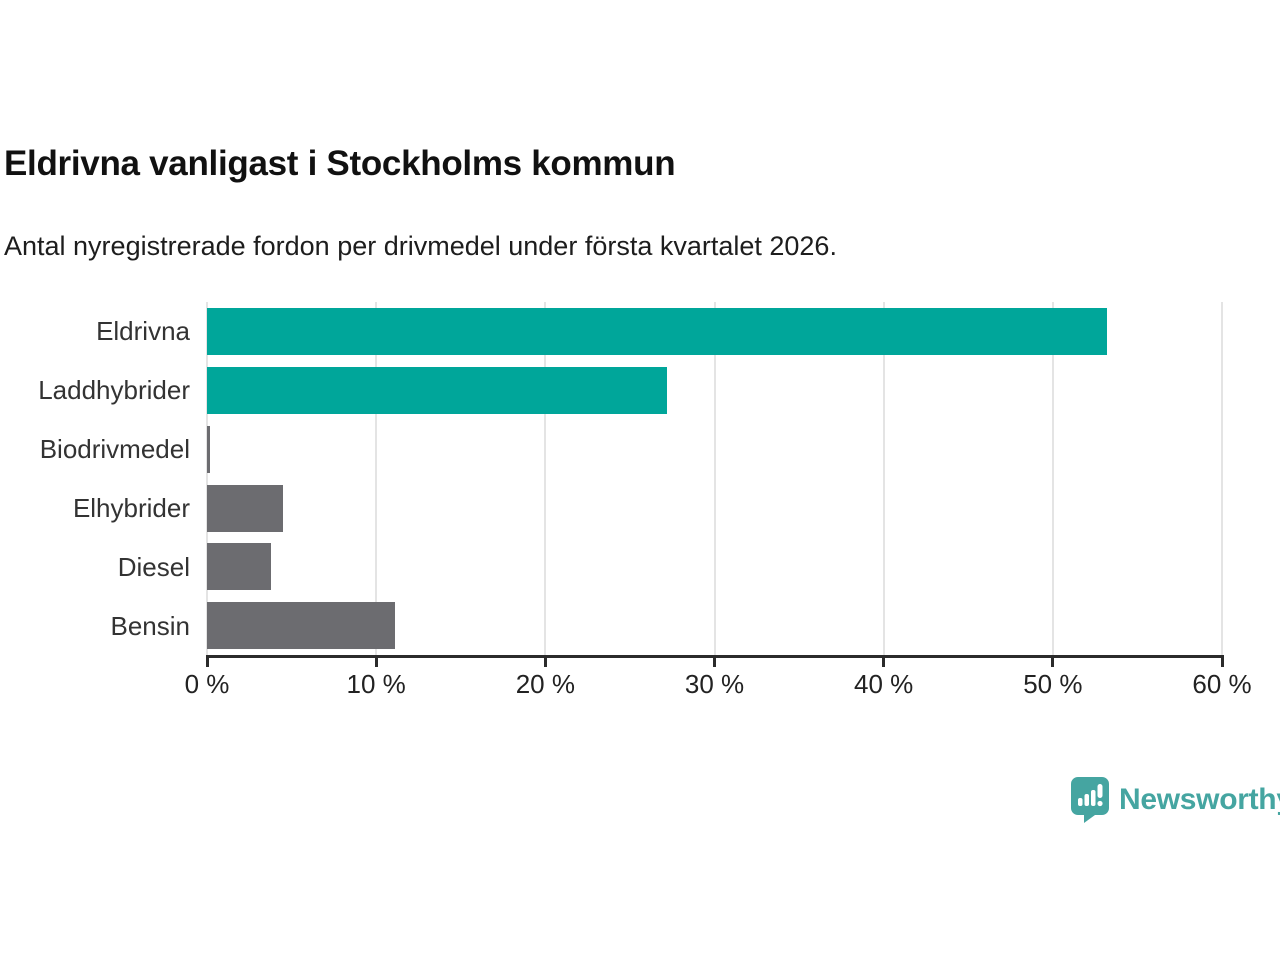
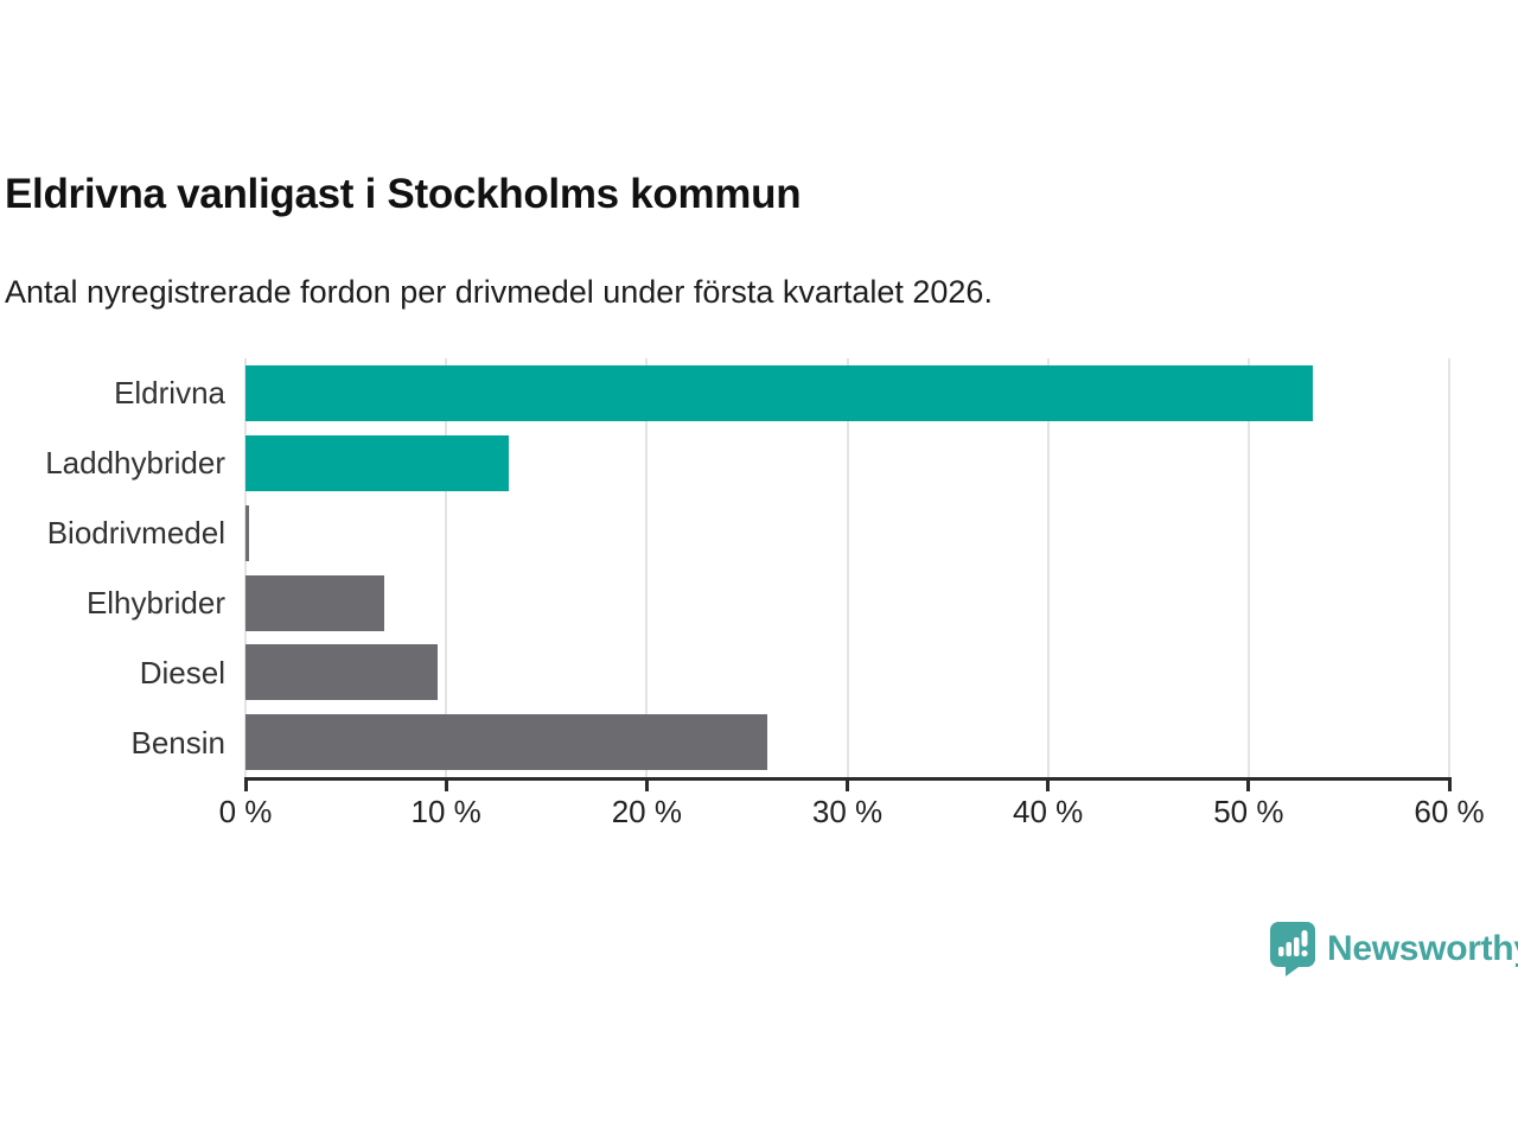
Laddhybrider: 27.2% -> 13.1%
Elhybrider: 4.5% -> 6.9%
Diesel: 3.8% -> 9.6%
Bensin: 11.1% -> 26.0%
